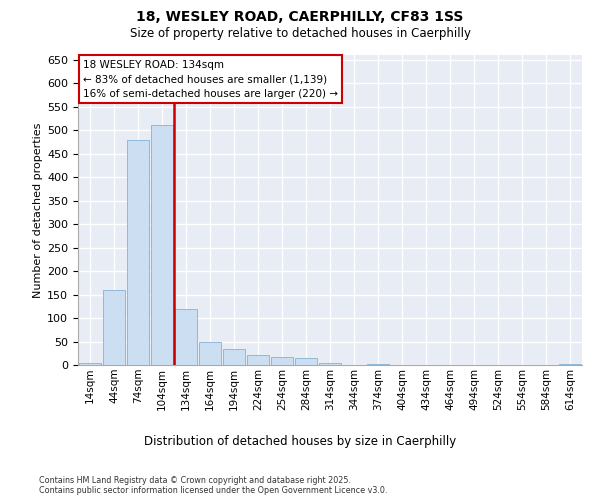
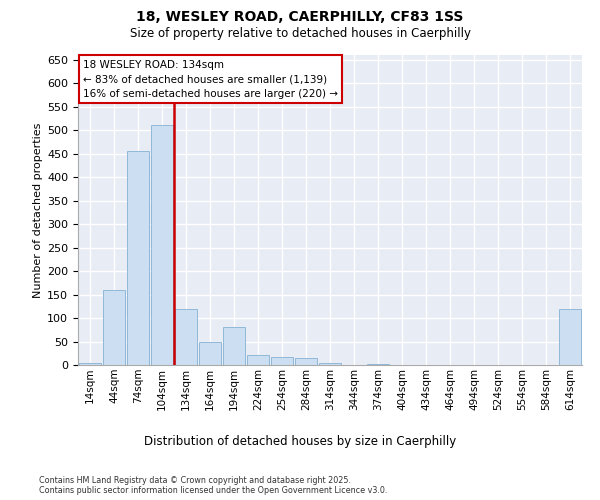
74sqm: 480 -> 455
194sqm: 35 -> 80
614sqm: 3 -> 120
